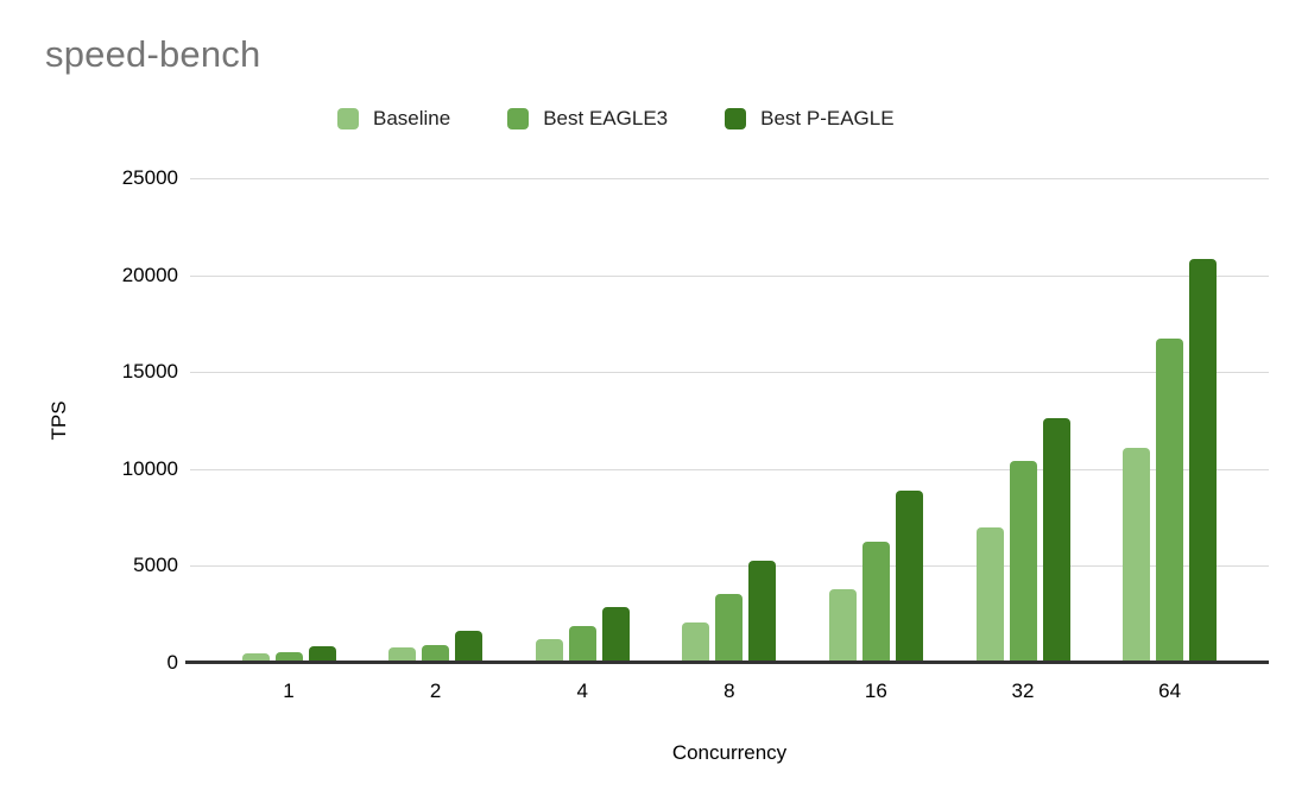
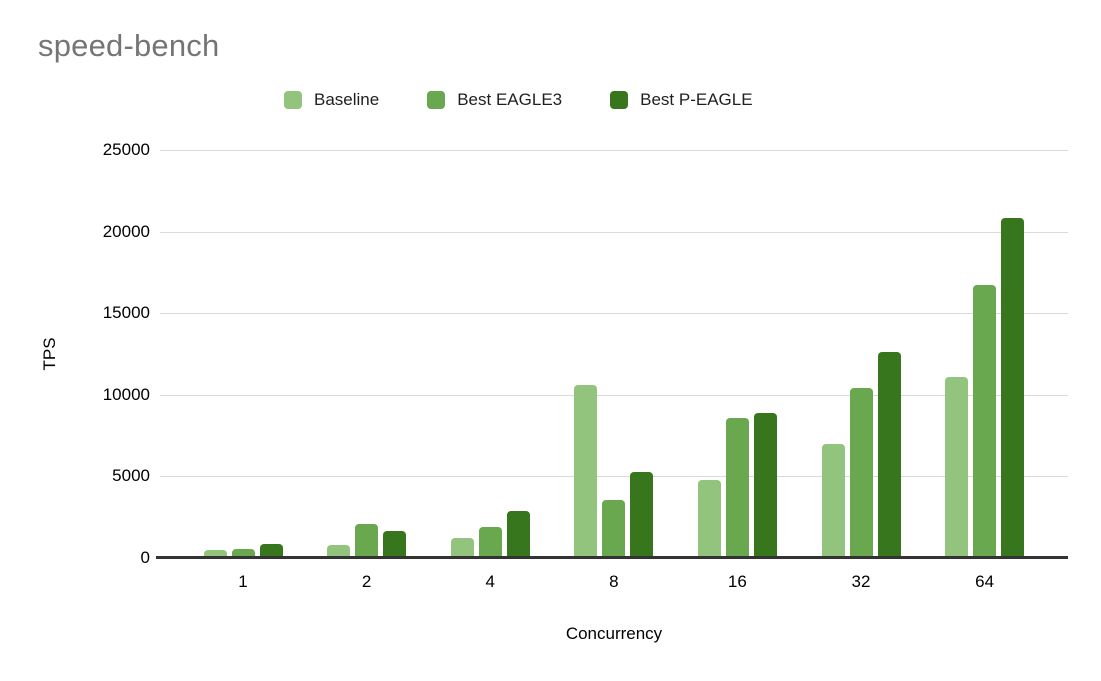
Best EAGLE3/2: 900 -> 2100
Baseline/8: 2100 -> 10600
Baseline/16: 3800 -> 4800
Best EAGLE3/16: 6200 -> 8600
